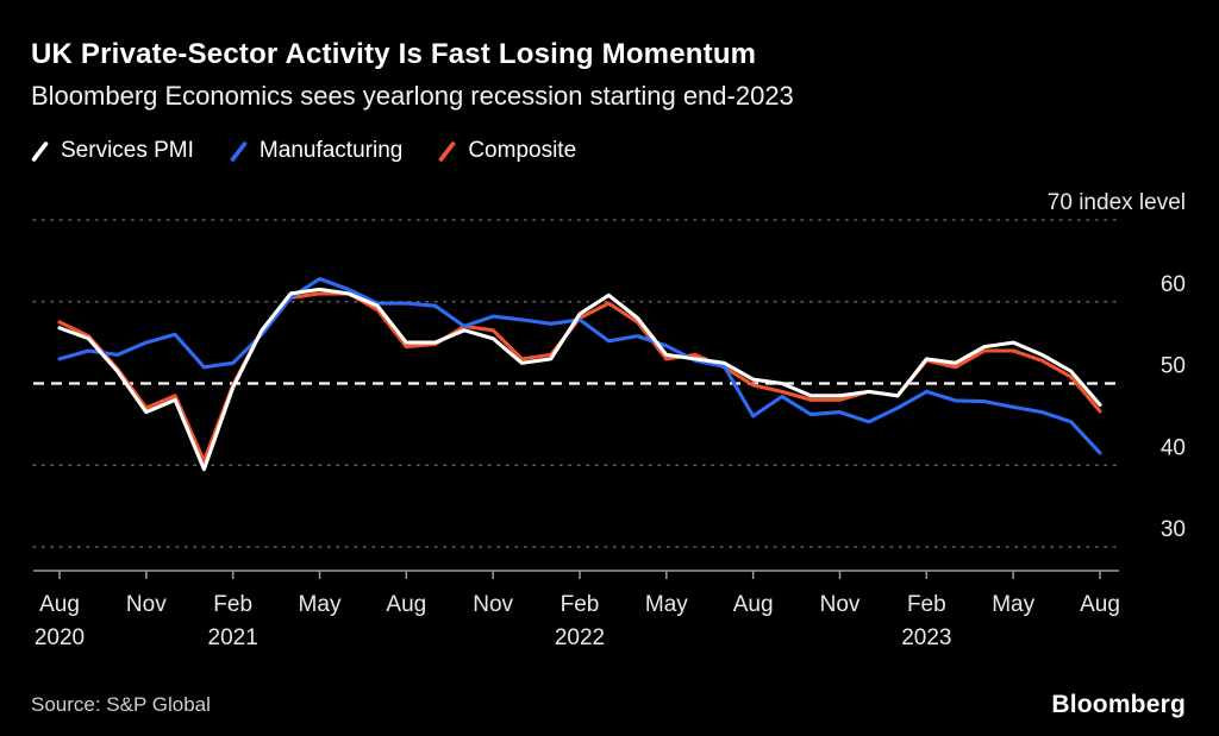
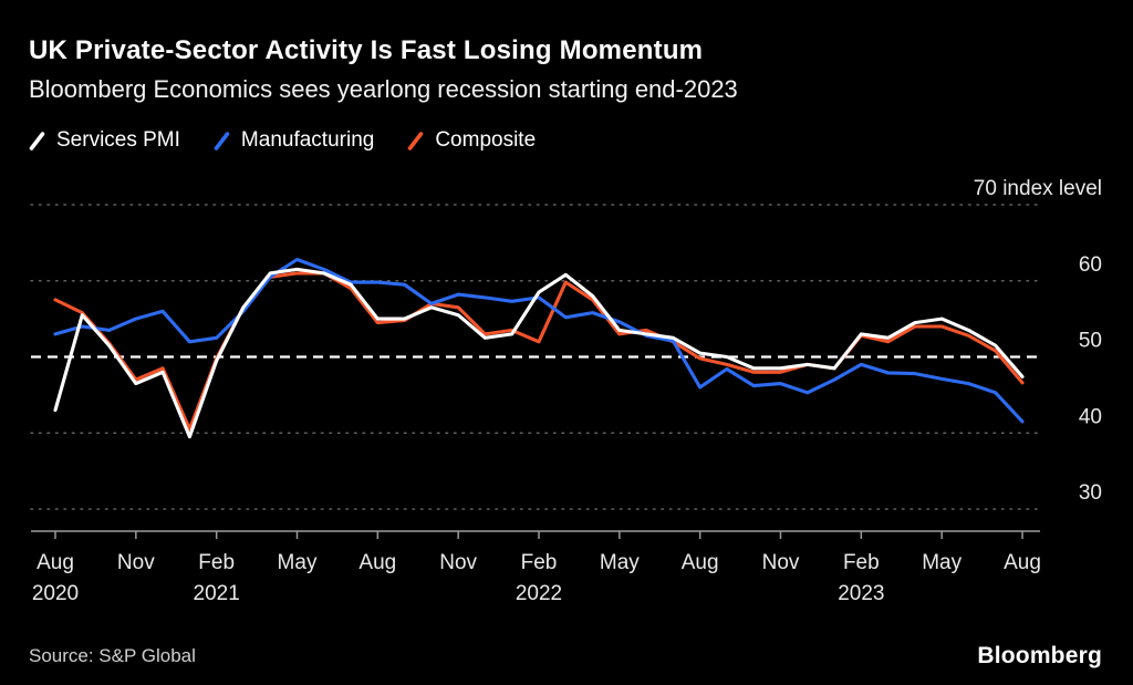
Services PMI/Aug 2020: 57 -> 43
Composite/Feb 2022: 58 -> 52
